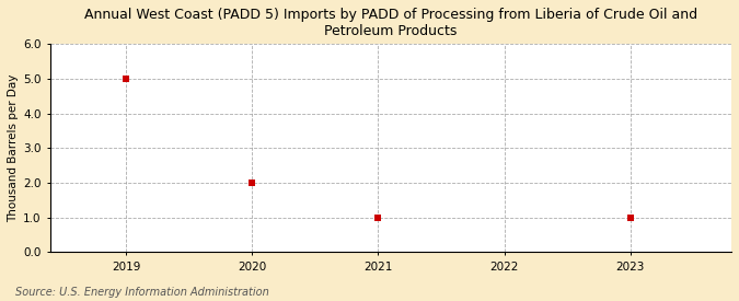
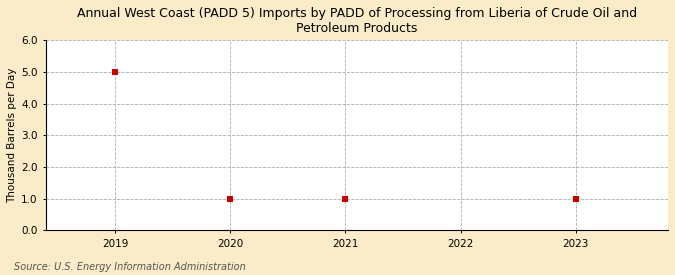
2020: 2 -> 1
